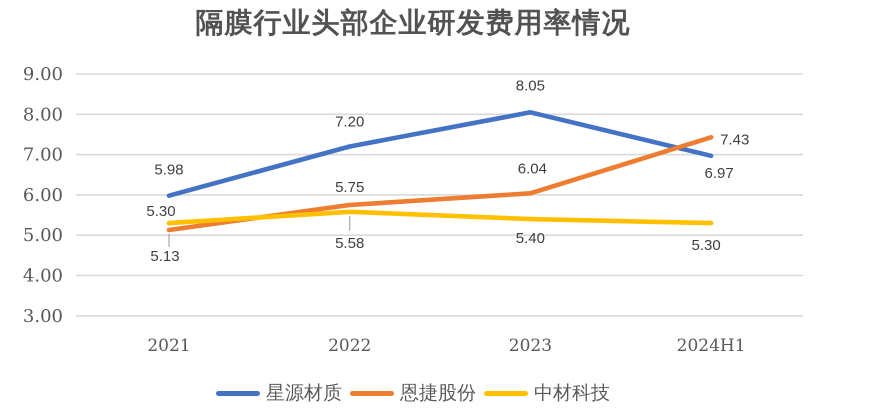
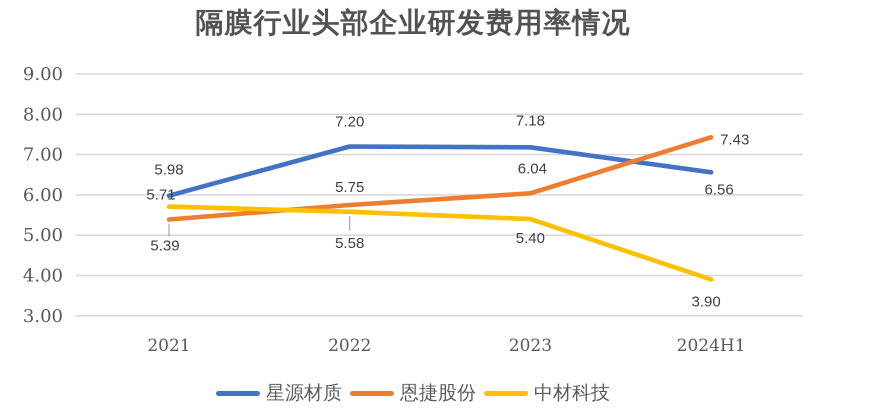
恩捷股份/2021: 5.13 -> 5.39
中材科技/2021: 5.30 -> 5.71
星源材质/2023: 8.05 -> 7.18
星源材质/2024H1: 6.97 -> 6.56
中材科技/2024H1: 5.30 -> 3.90
